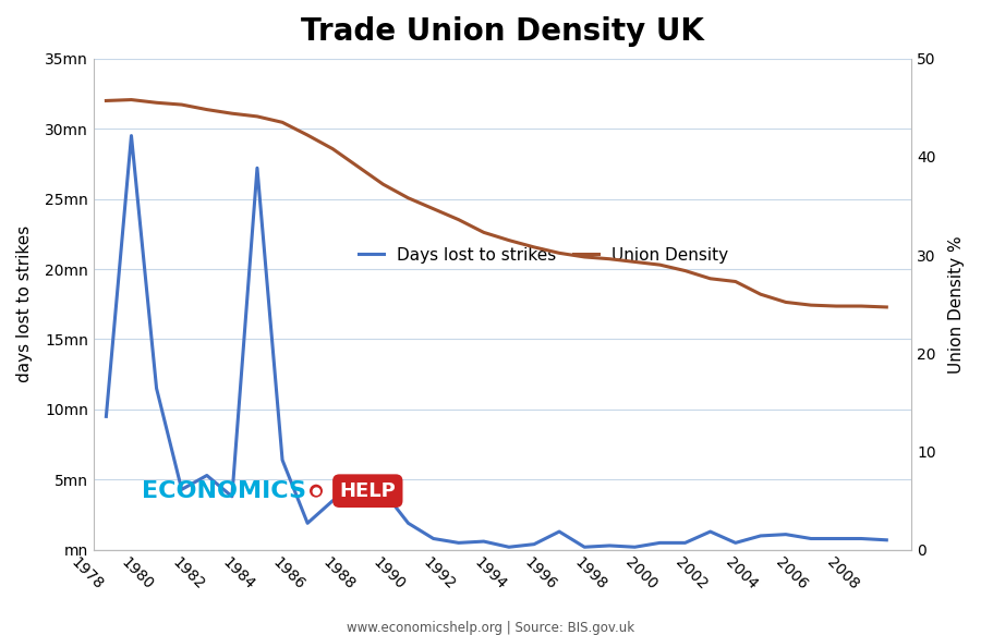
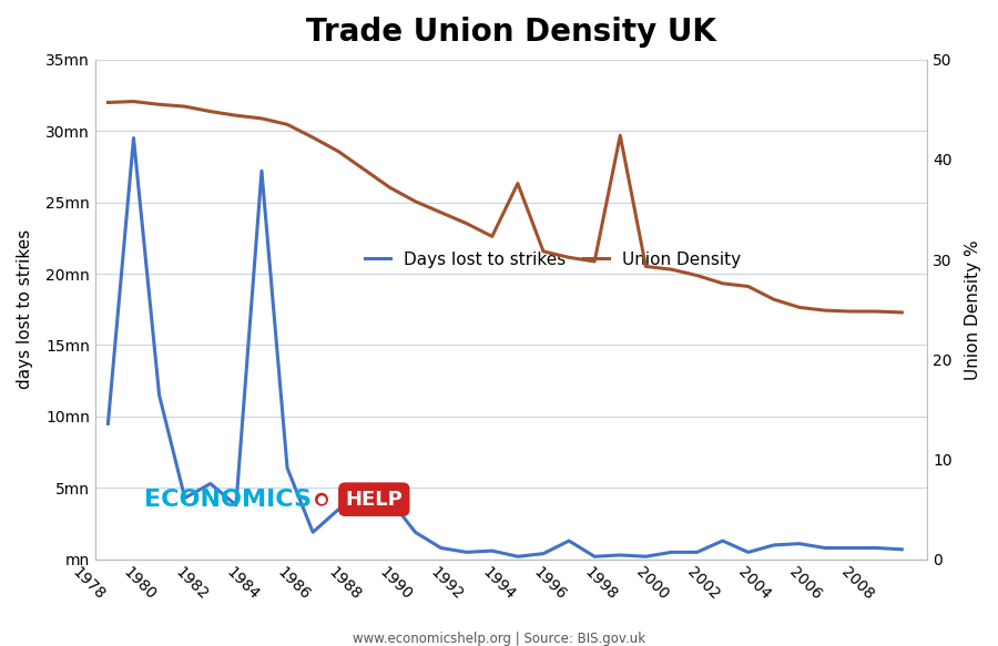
Union Density/1994: 31.5 -> 37.6
Union Density/1998: 29.6 -> 42.4
